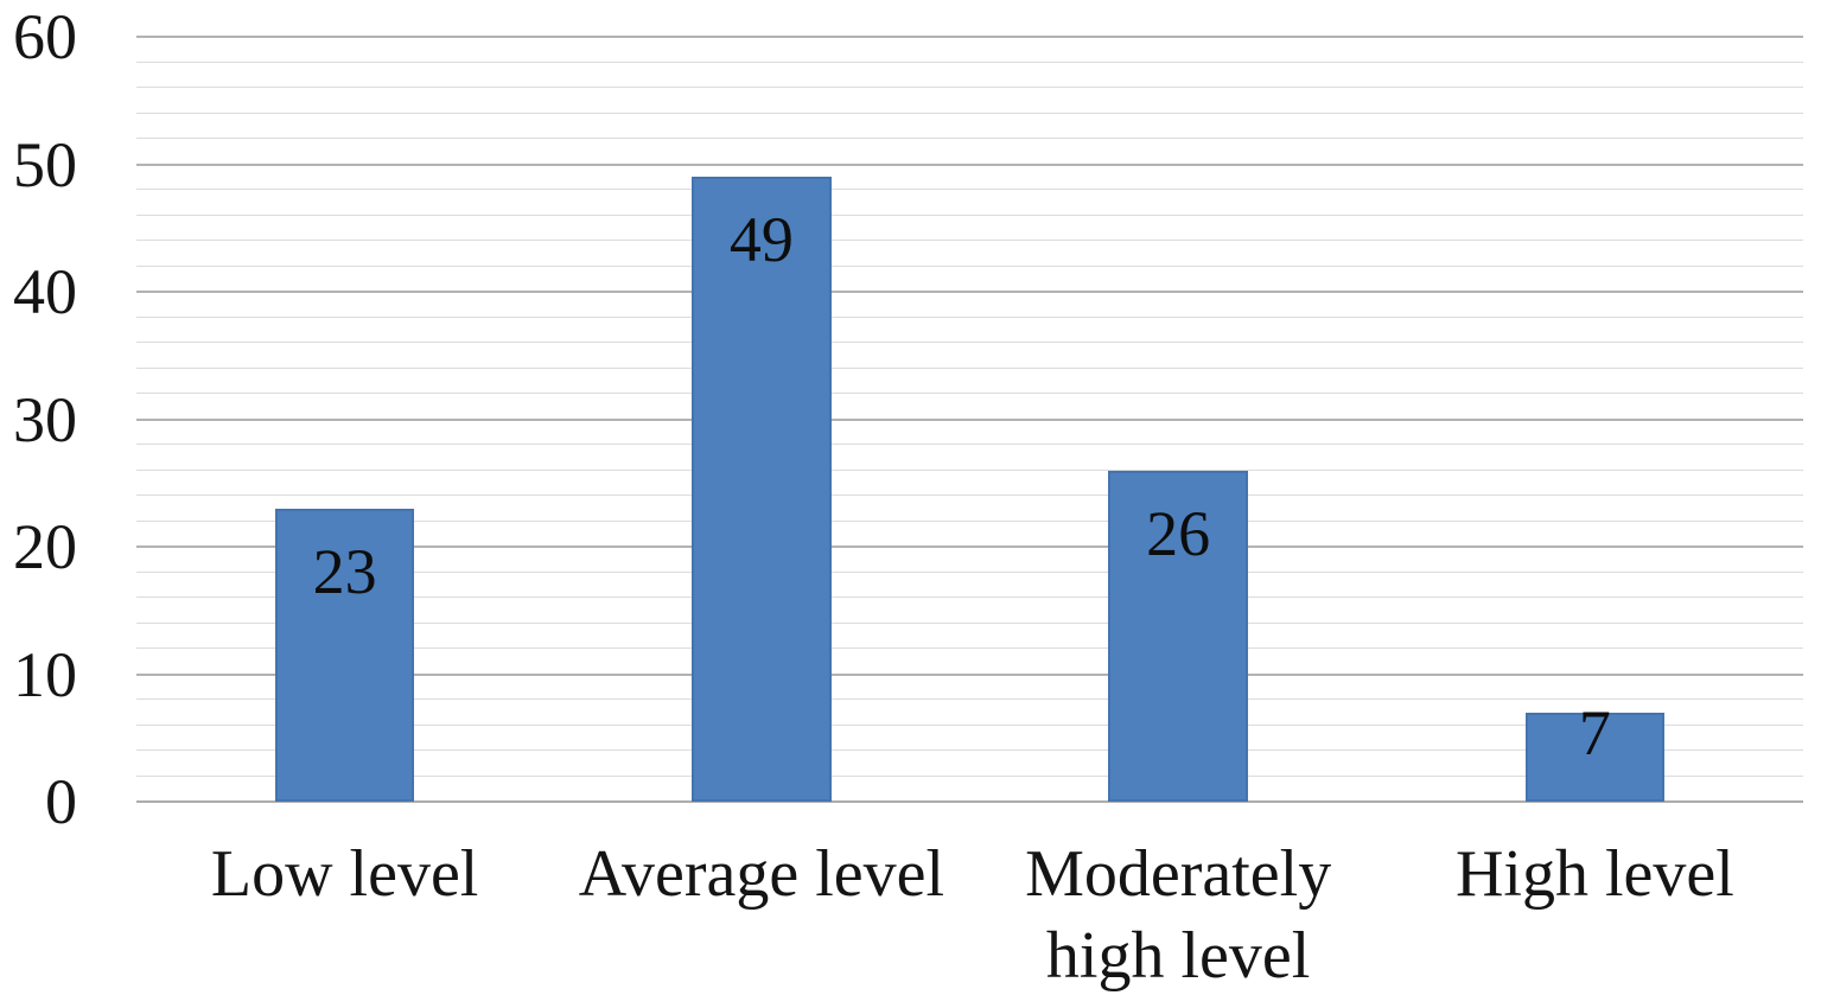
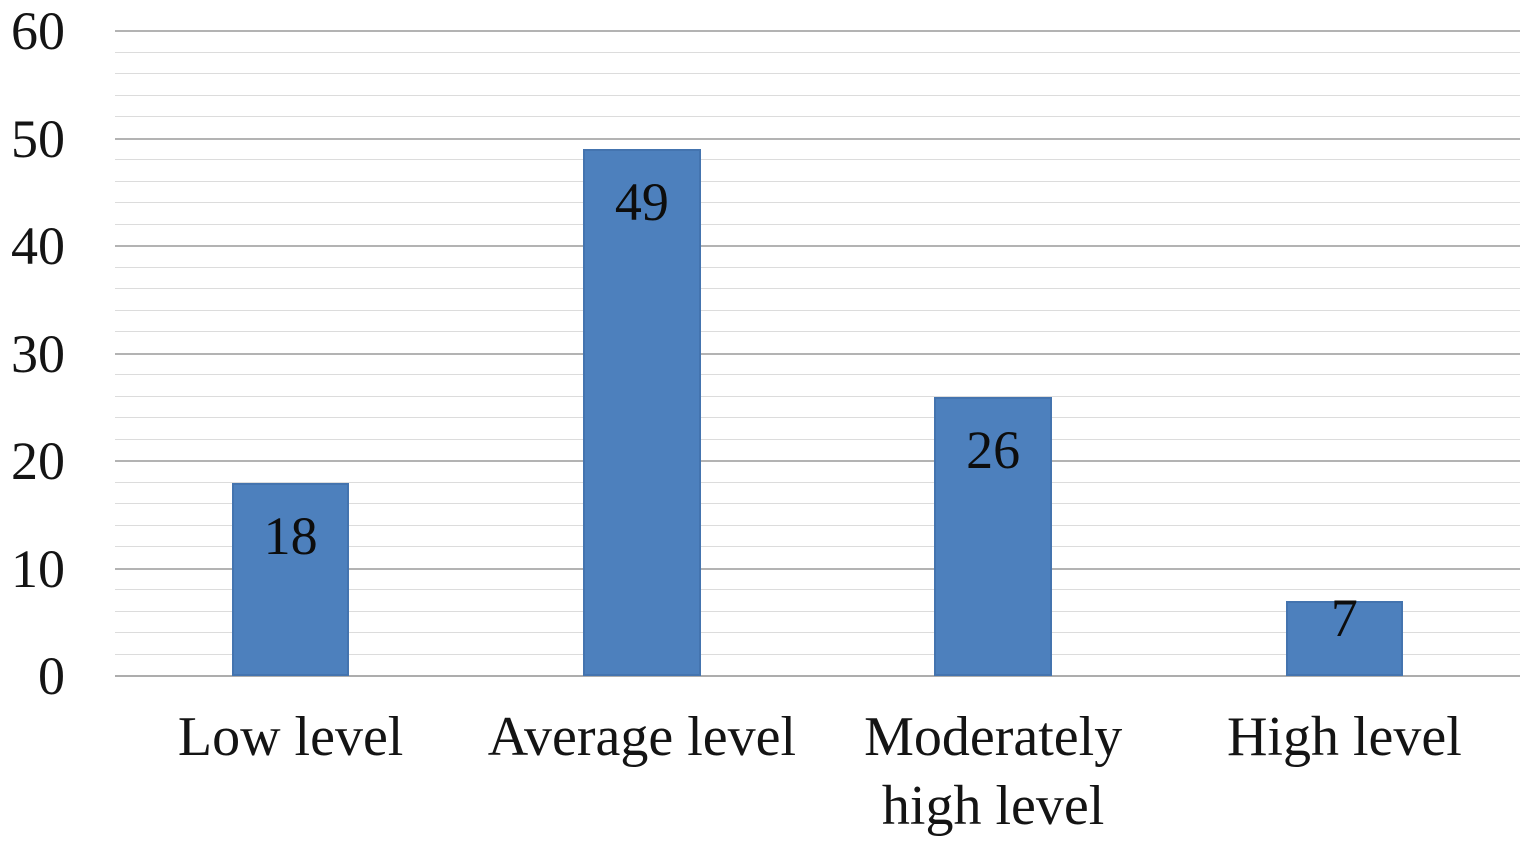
Low level: 23 -> 18
